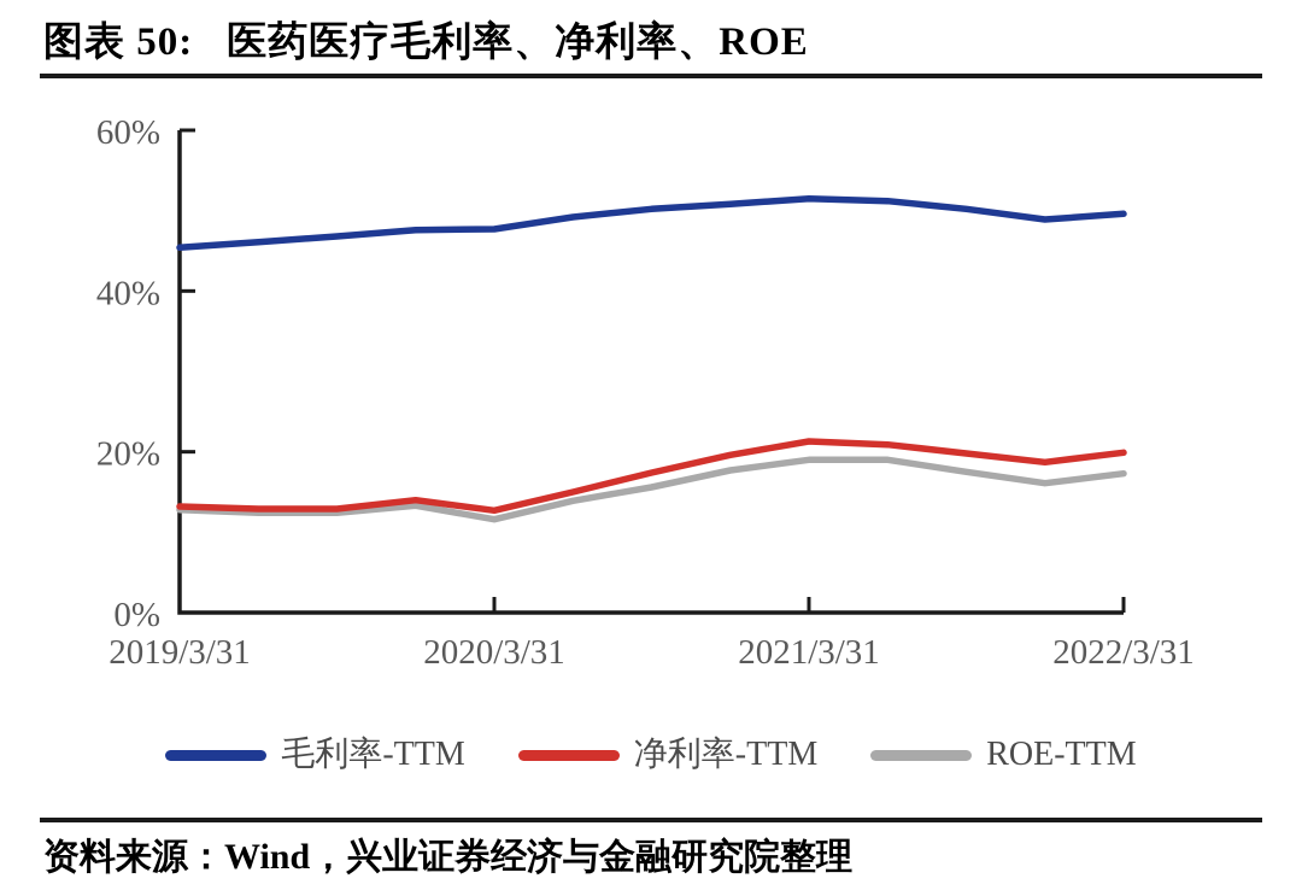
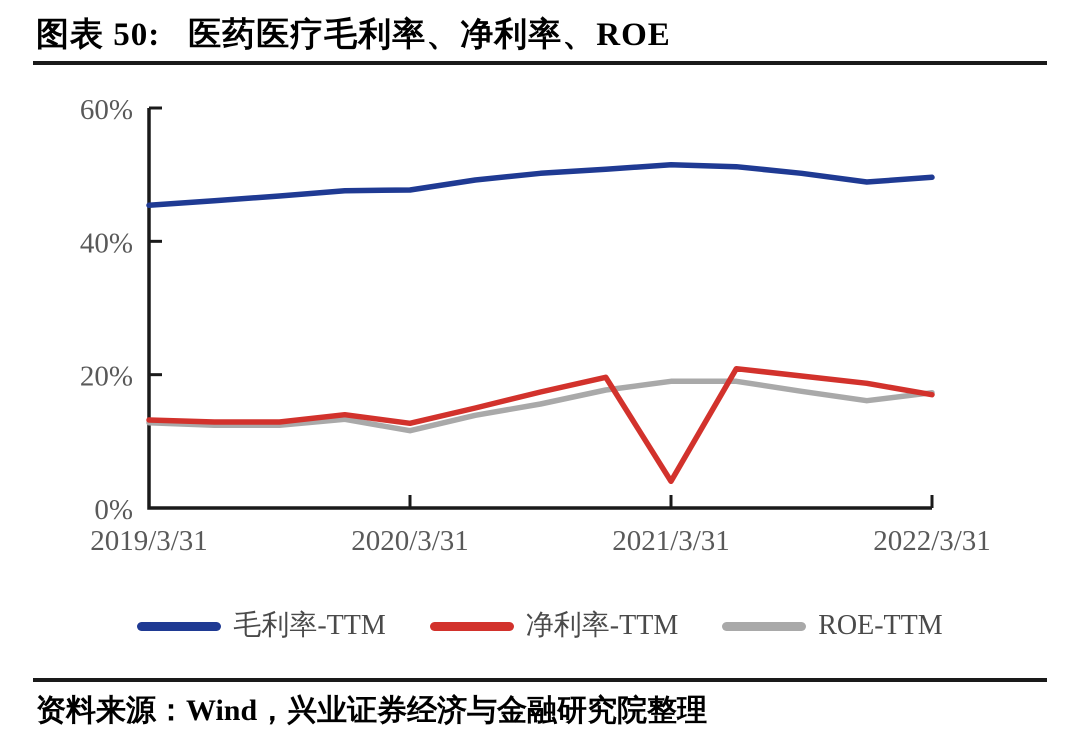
净利率-TTM/2021/3/31: 21% -> 4%
净利率-TTM/2022/3/31: 20% -> 17%
